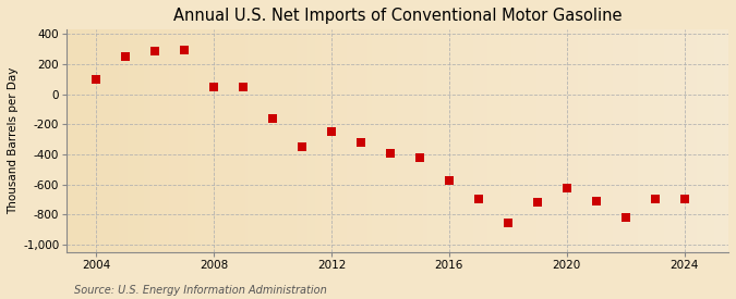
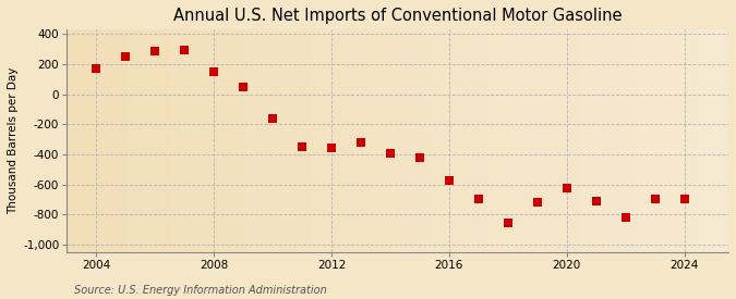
2004: 100 -> 180
2008: 50 -> 150
2012: -250 -> -360
